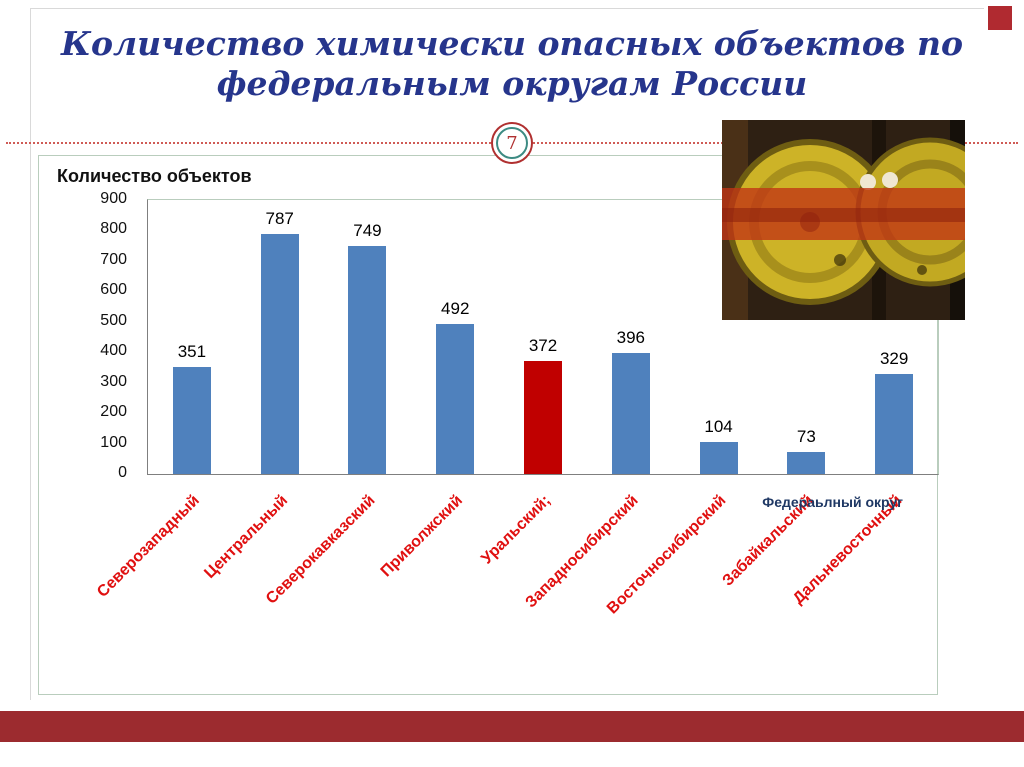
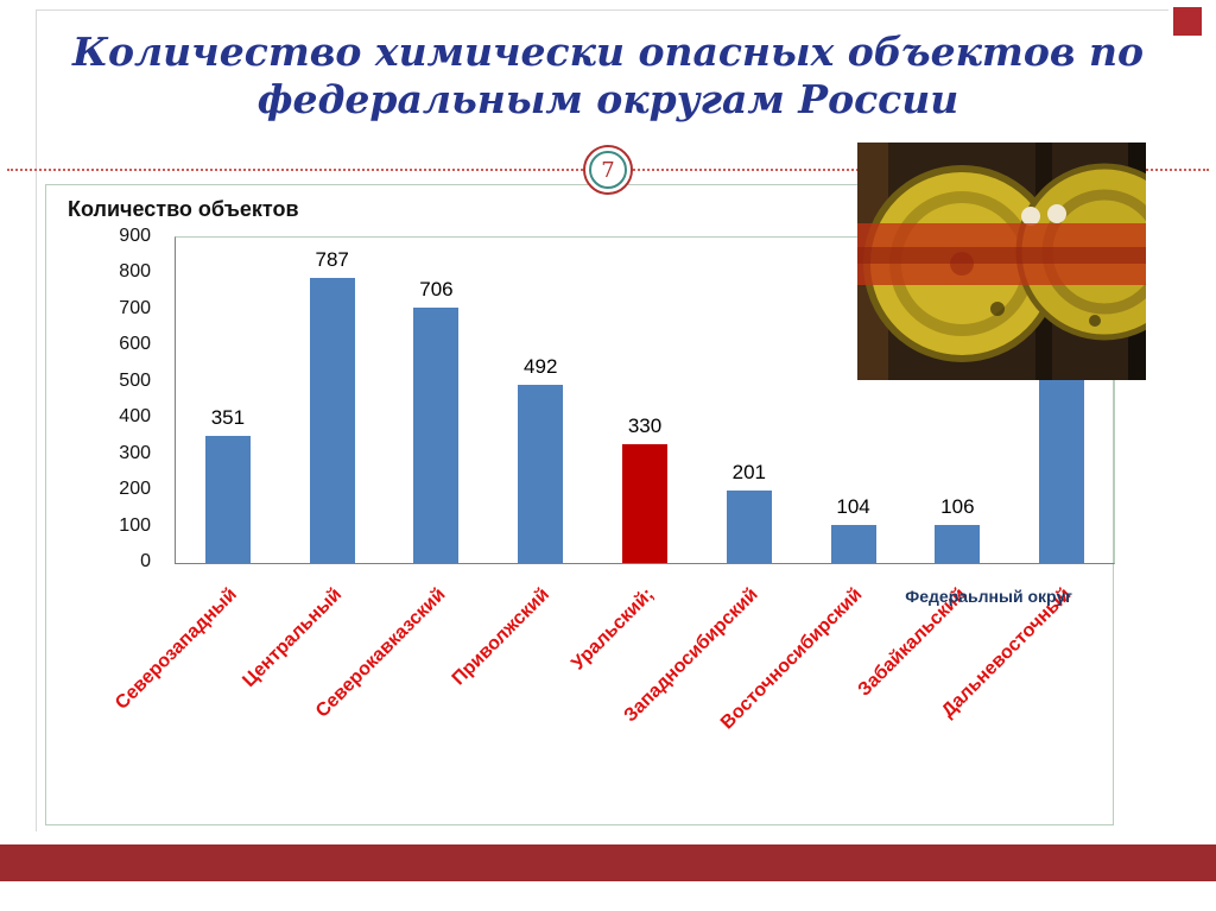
Северокавказский: 749 -> 706
Уральский;: 372 -> 330
Западносибирский: 396 -> 201
Забайкальский: 73 -> 106
Дальневосточный: 329 -> 591
